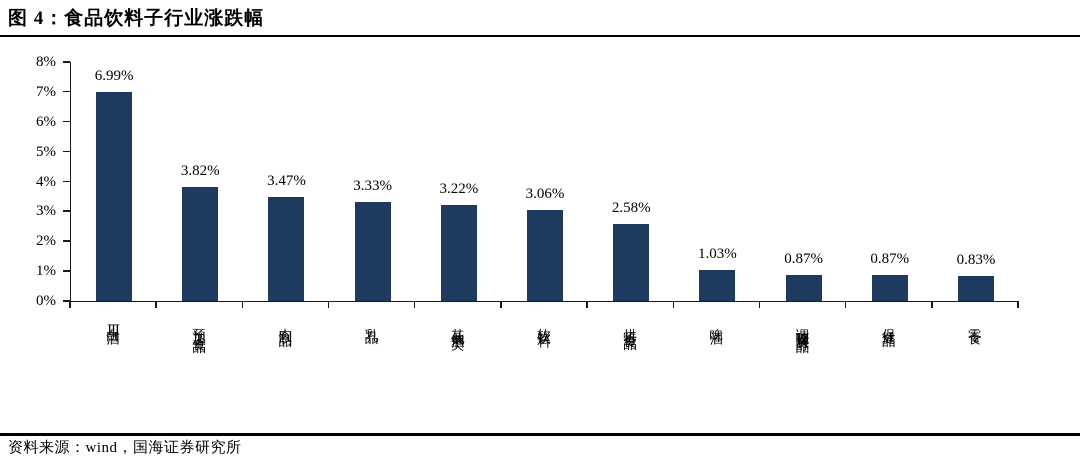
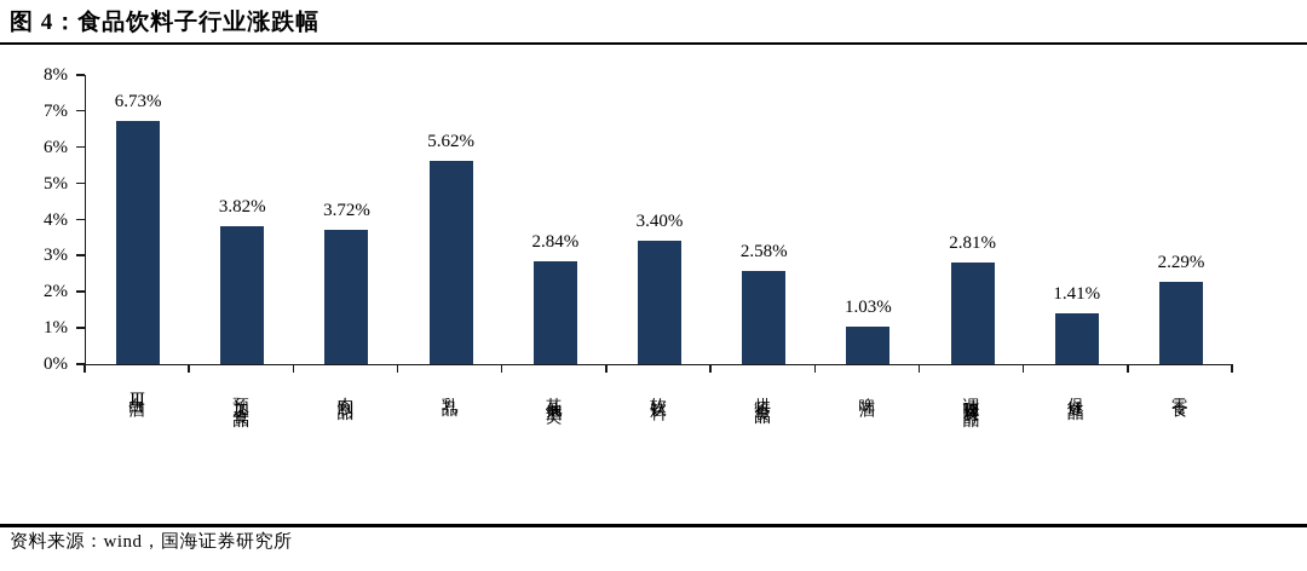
白酒Ⅲ: 6.99% -> 6.73%
肉制品: 3.47% -> 3.72%
乳品: 3.33% -> 5.62%
其他酒类: 3.22% -> 2.84%
软饮料: 3.06% -> 3.40%
调味发酵品Ⅲ: 0.87% -> 2.81%
保健品: 0.87% -> 1.41%
零食: 0.83% -> 2.29%
